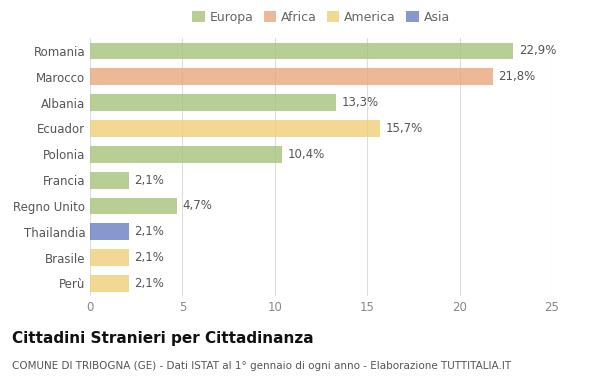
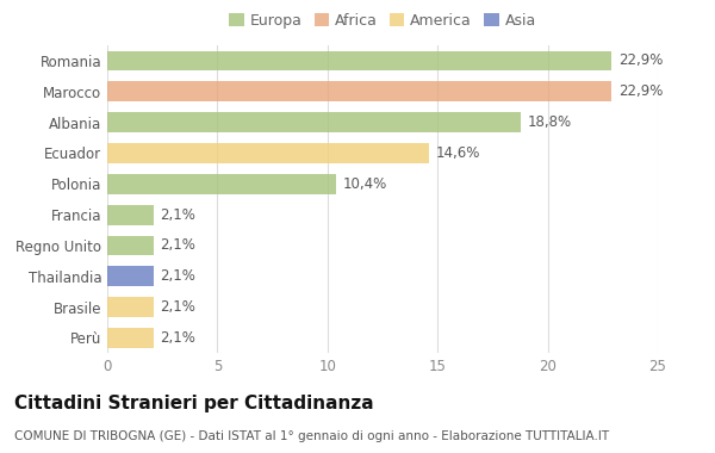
Marocco: 21,8% -> 22,9%
Albania: 13,3% -> 18,8%
Ecuador: 15,7% -> 14,6%
Regno Unito: 4,7% -> 2,1%
